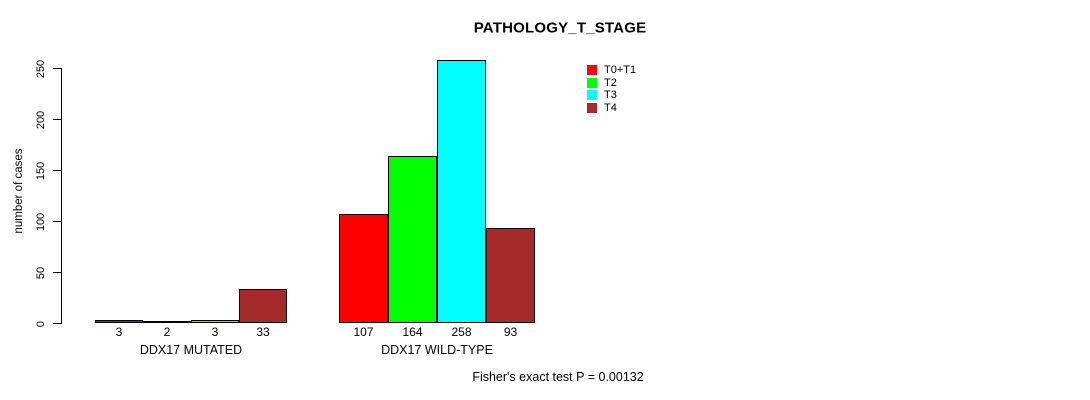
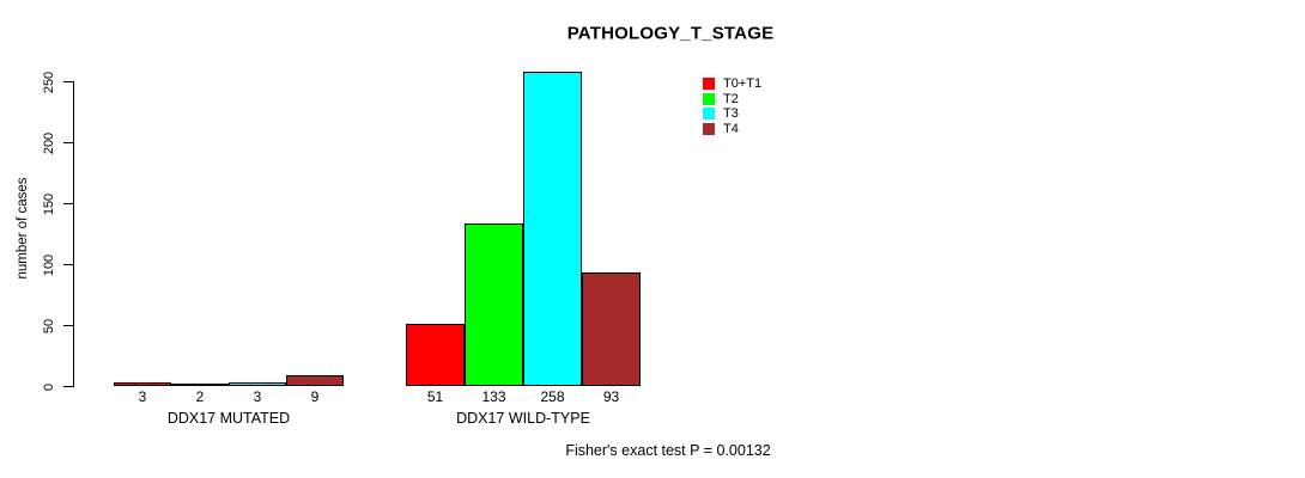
T4/DDX17 MUTATED: 33 -> 9
T0+T1/DDX17 WILD-TYPE: 107 -> 51
T2/DDX17 WILD-TYPE: 164 -> 133
